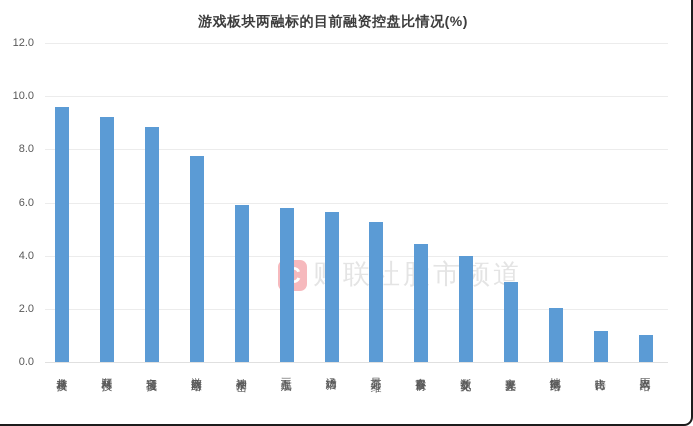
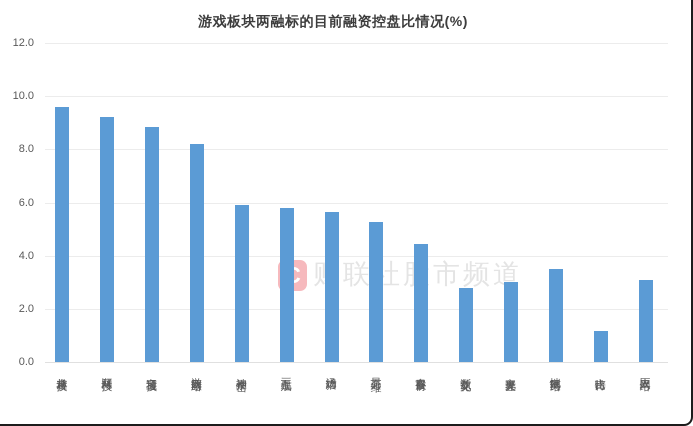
游族网络: 7.8 -> 8.2
浙数文化: 4.0 -> 2.8
恺英网络: 2.0 -> 3.5
巨人网络: 1.0 -> 3.1
